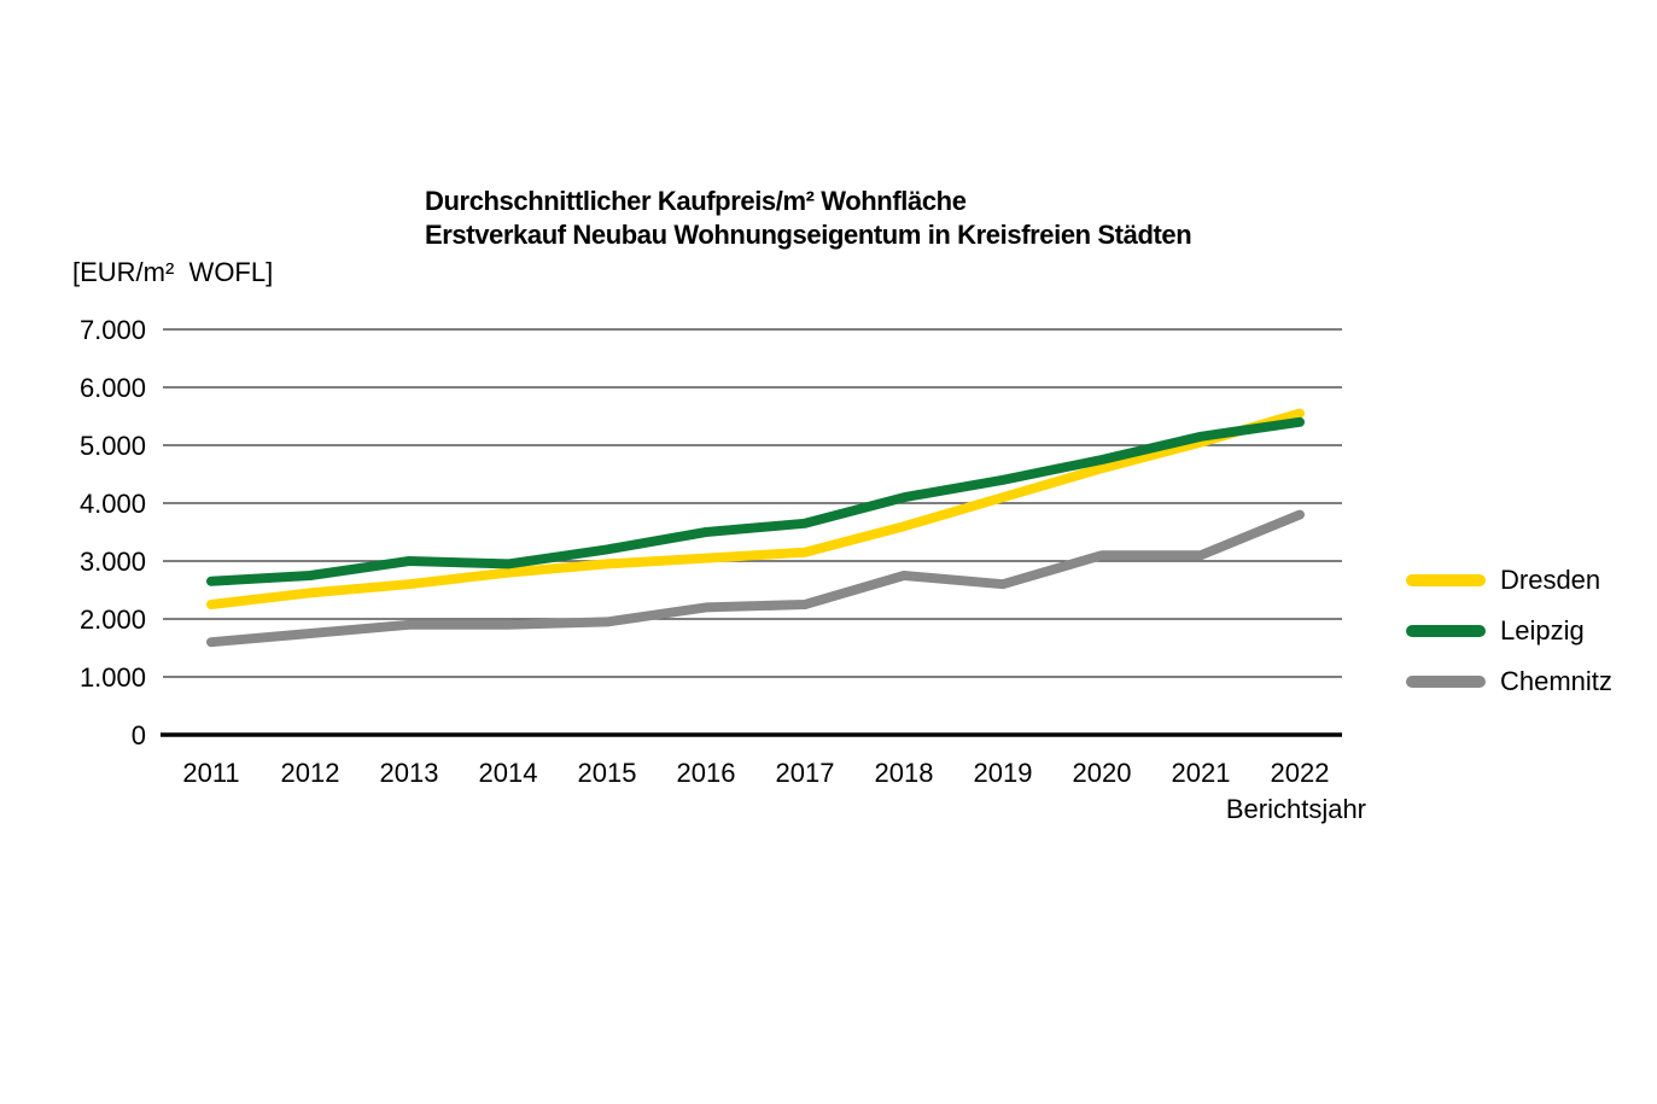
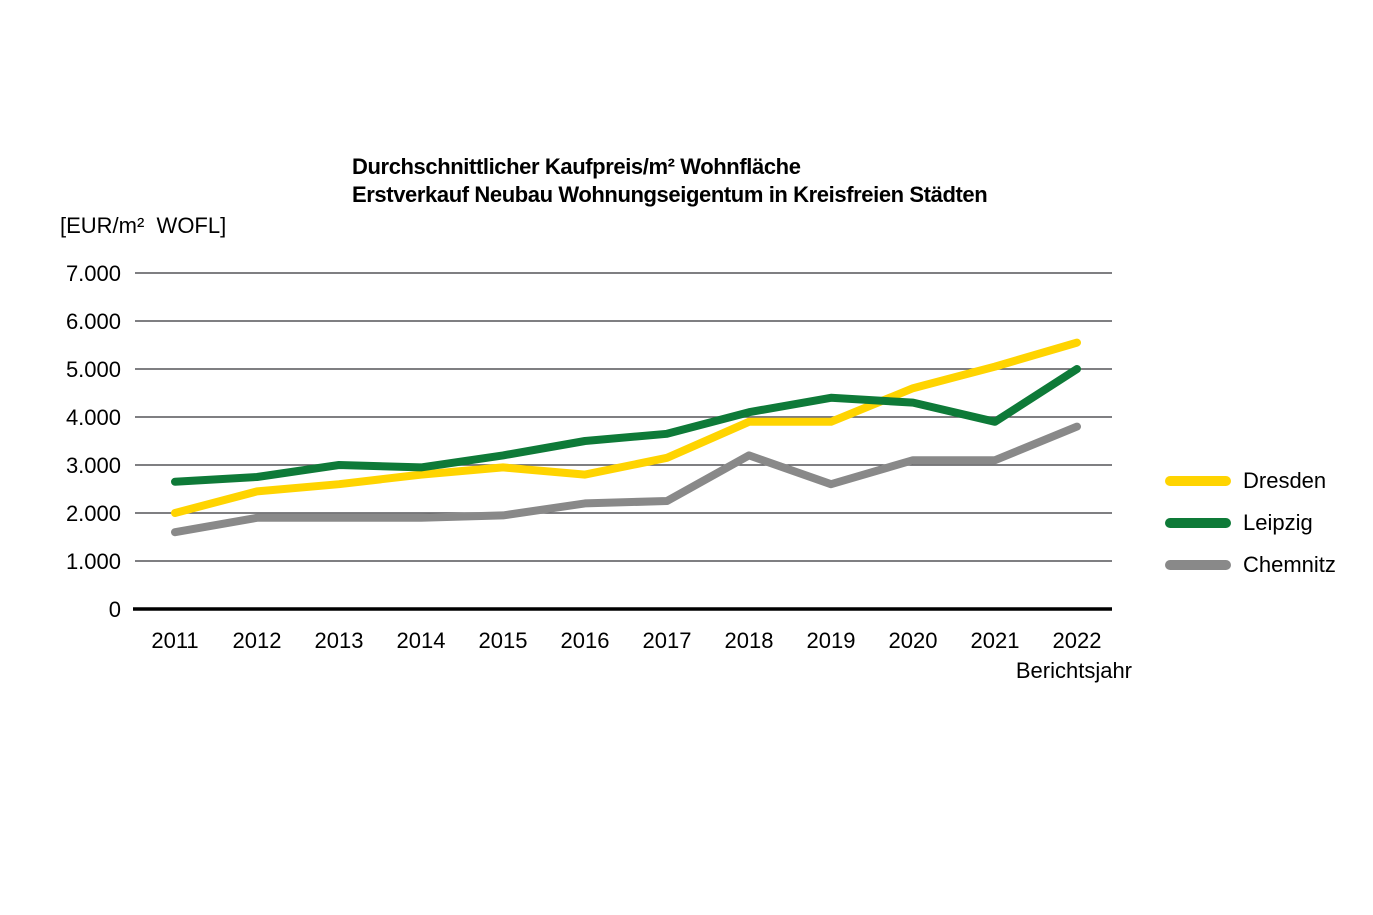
Dresden/2011: 2200 -> 2000
Chemnitz/2012: 1800 -> 1900
Dresden/2016: 3000 -> 2800
Dresden/2018: 3600 -> 3900
Chemnitz/2018: 2800 -> 3200
Dresden/2019: 4100 -> 3900
Leipzig/2020: 4800 -> 4300
Leipzig/2021: 5200 -> 3900
Leipzig/2022: 5400 -> 5000
